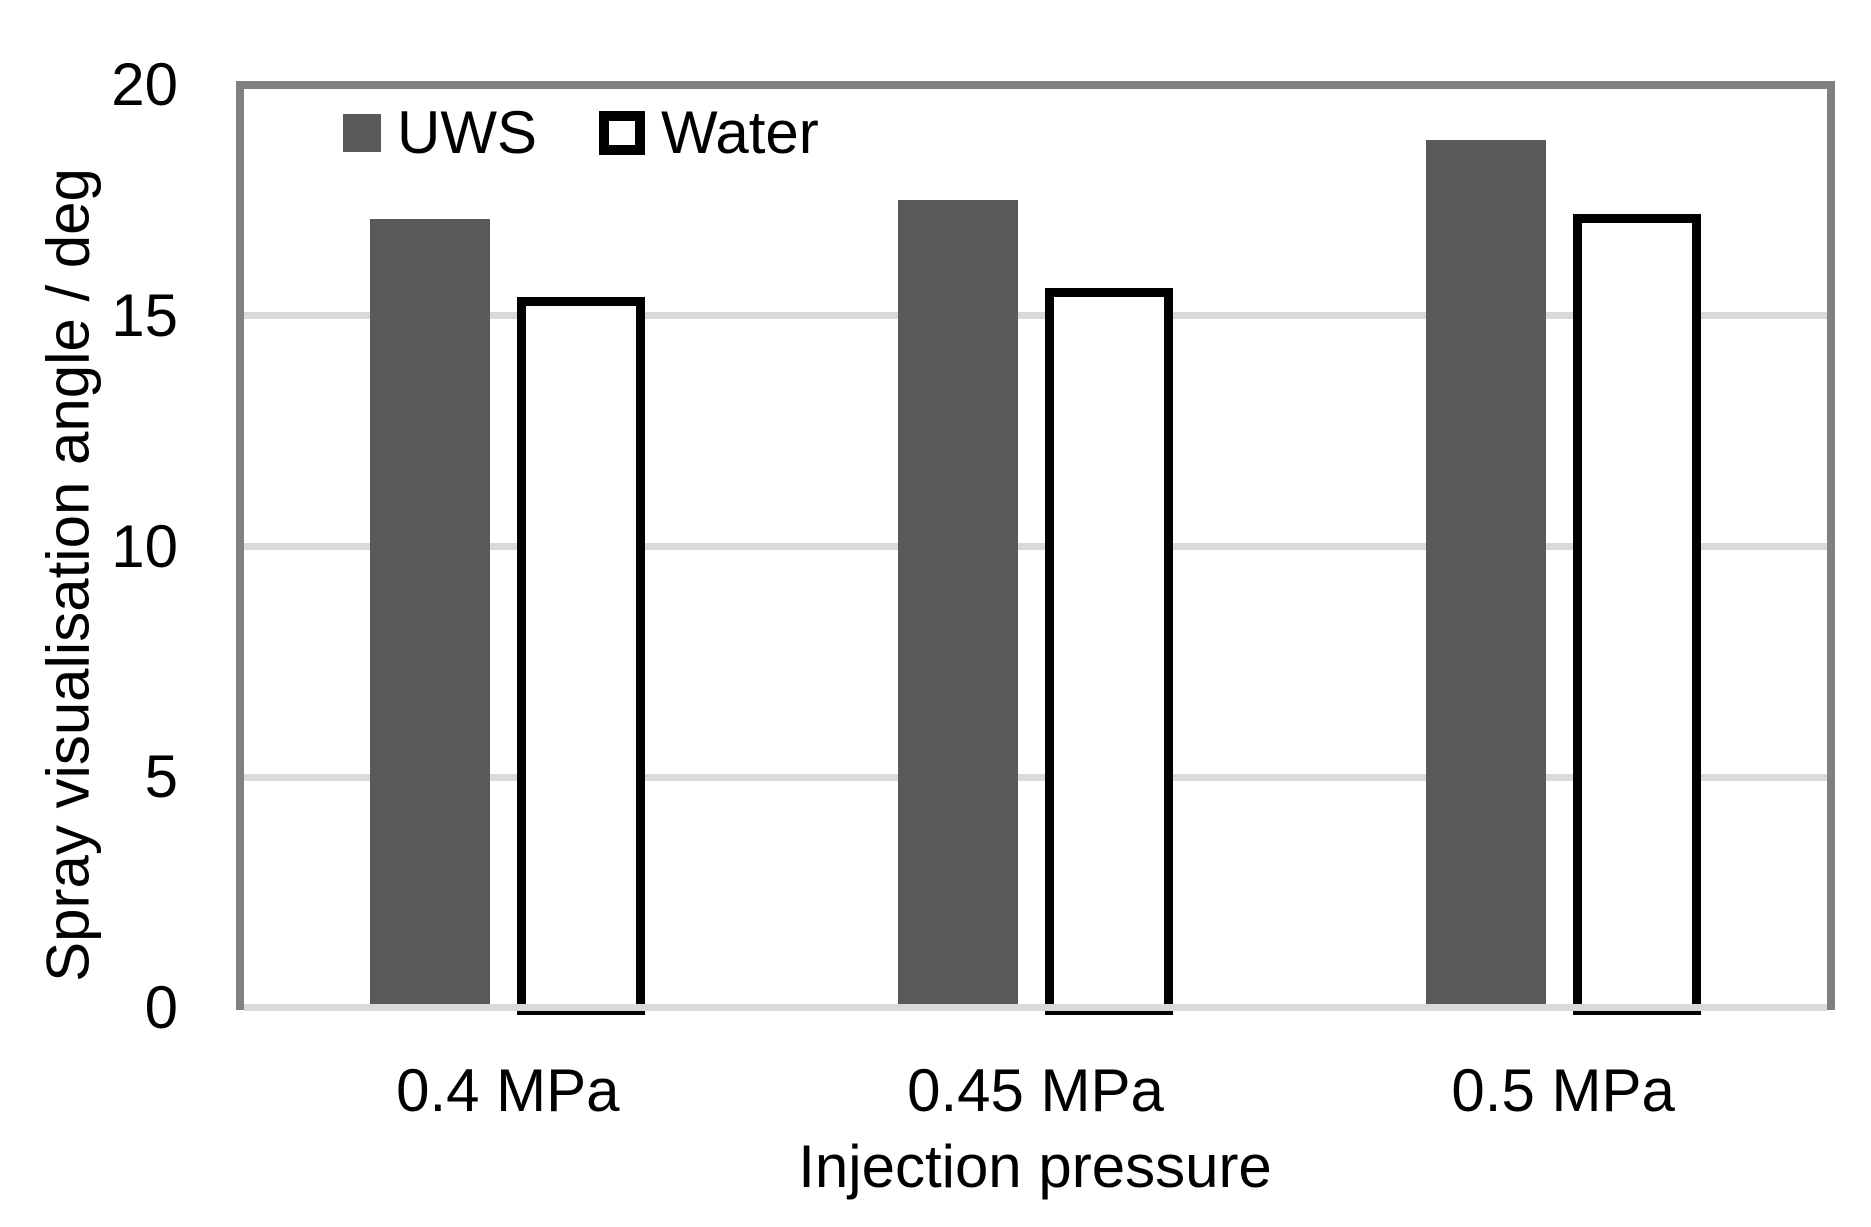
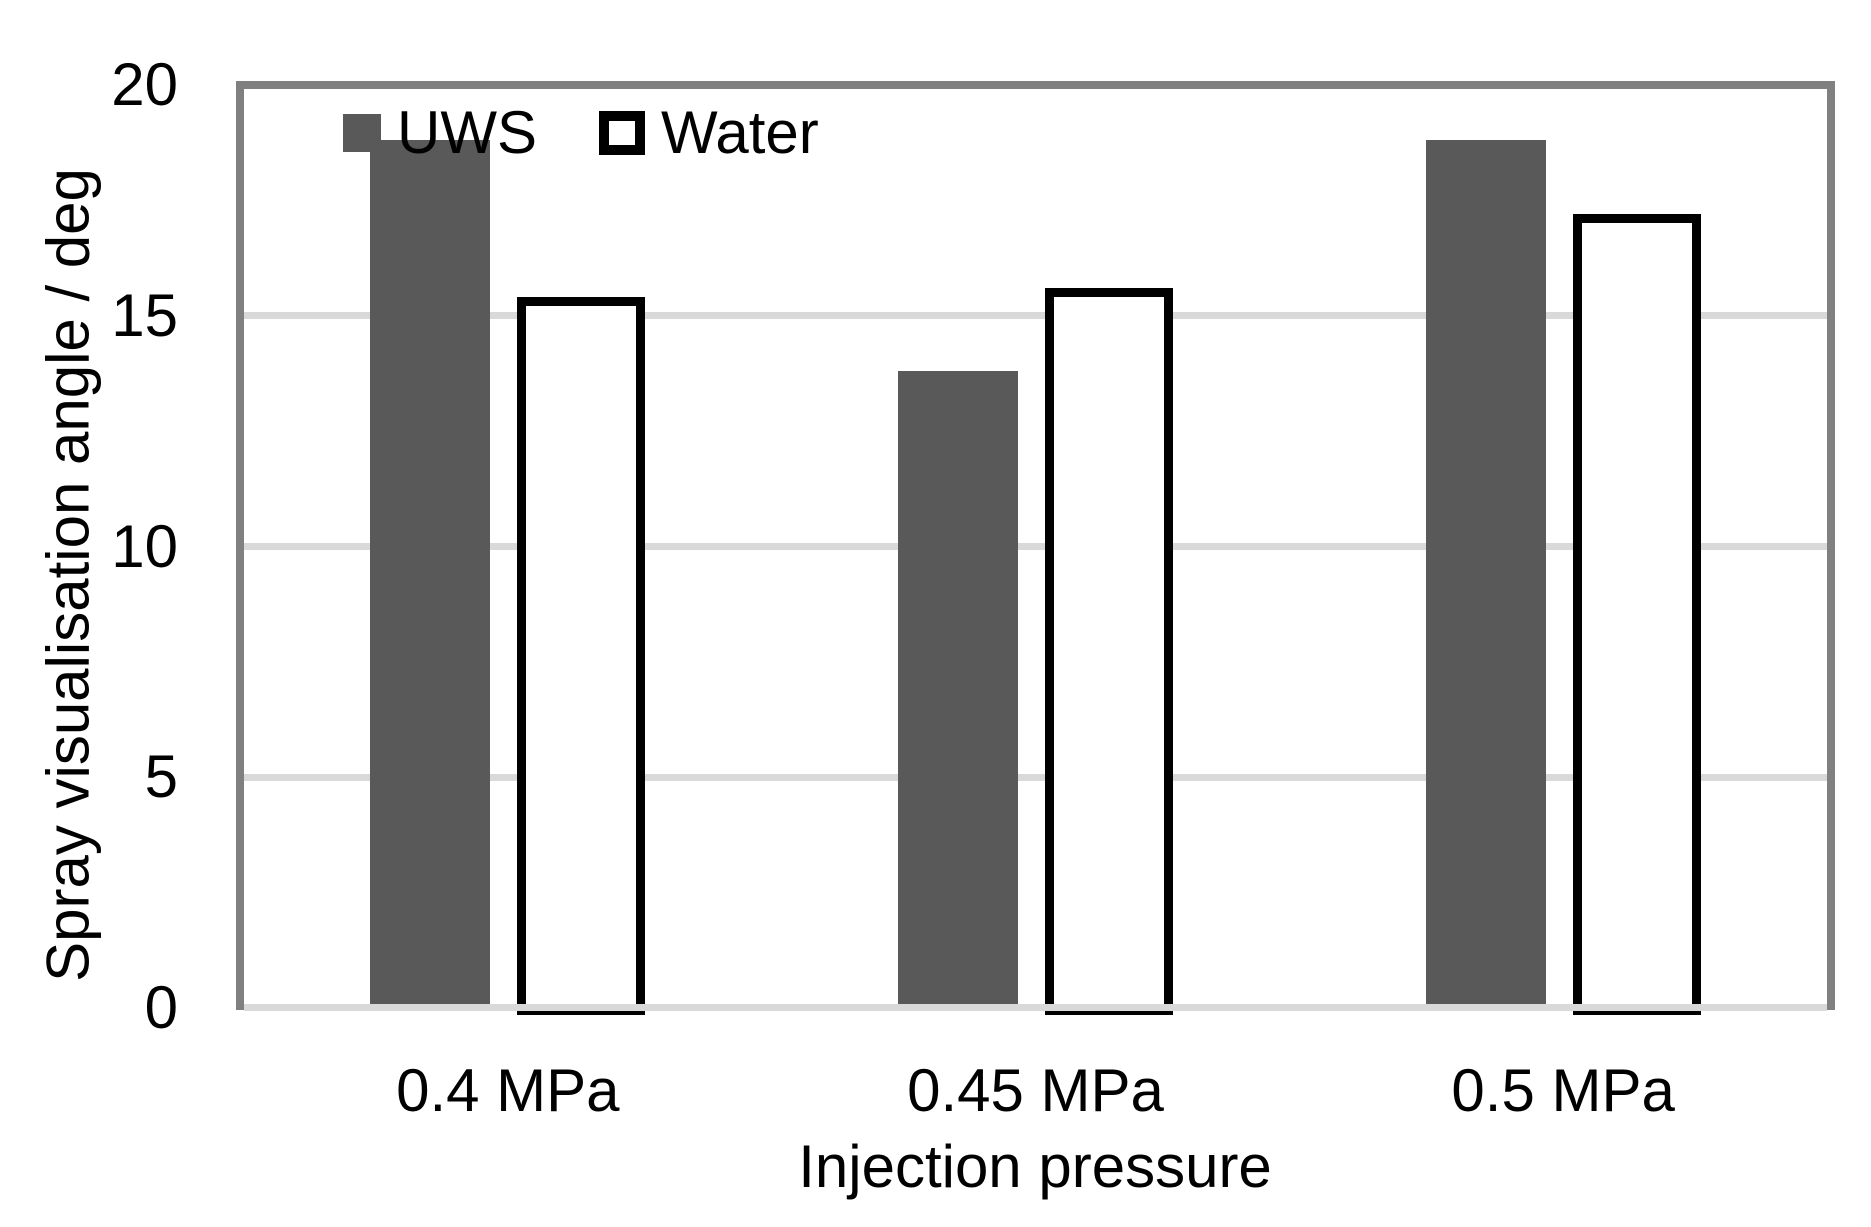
UWS/0.4 MPa: 17.1 -> 18.8
UWS/0.45 MPa: 17.5 -> 13.8
